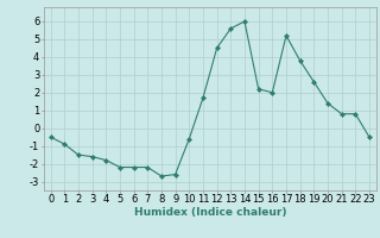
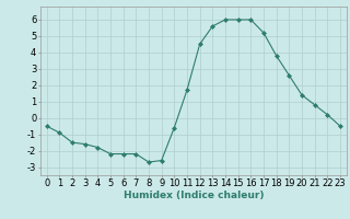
15: 2.2 -> 6.0
16: 2.0 -> 6.0
22: 0.8 -> 0.2
